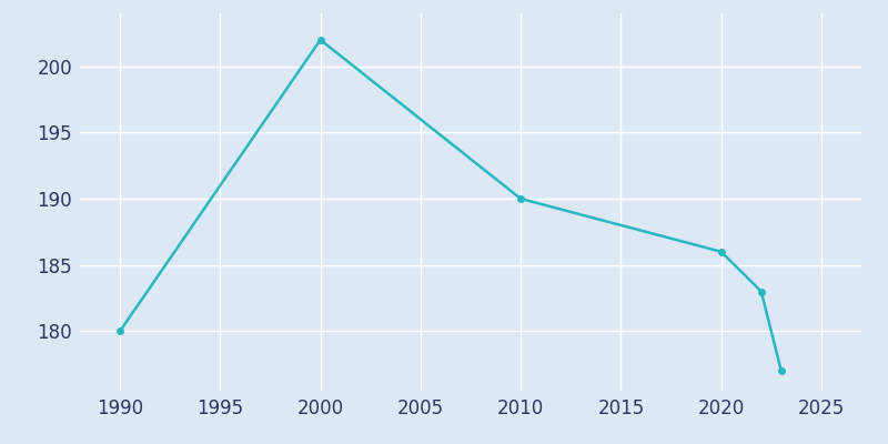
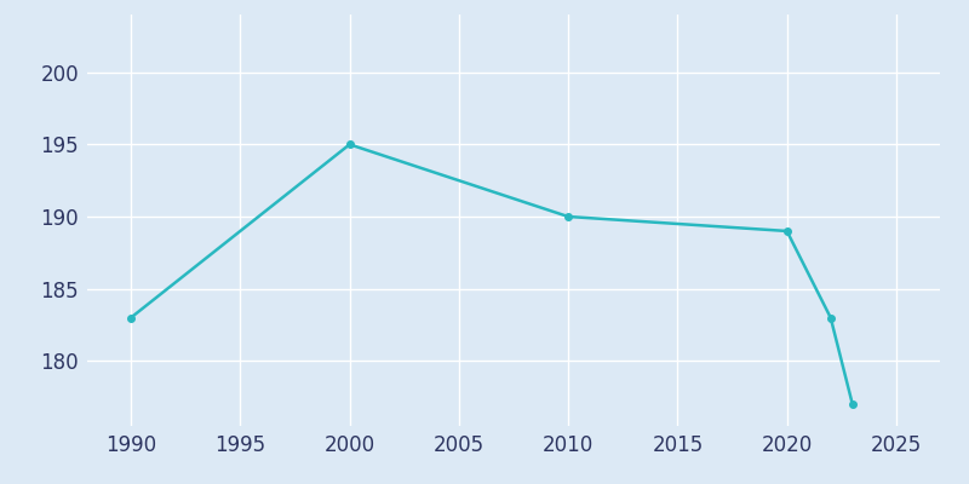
1990: 180 -> 183
2000: 202 -> 195
2020: 186 -> 189
